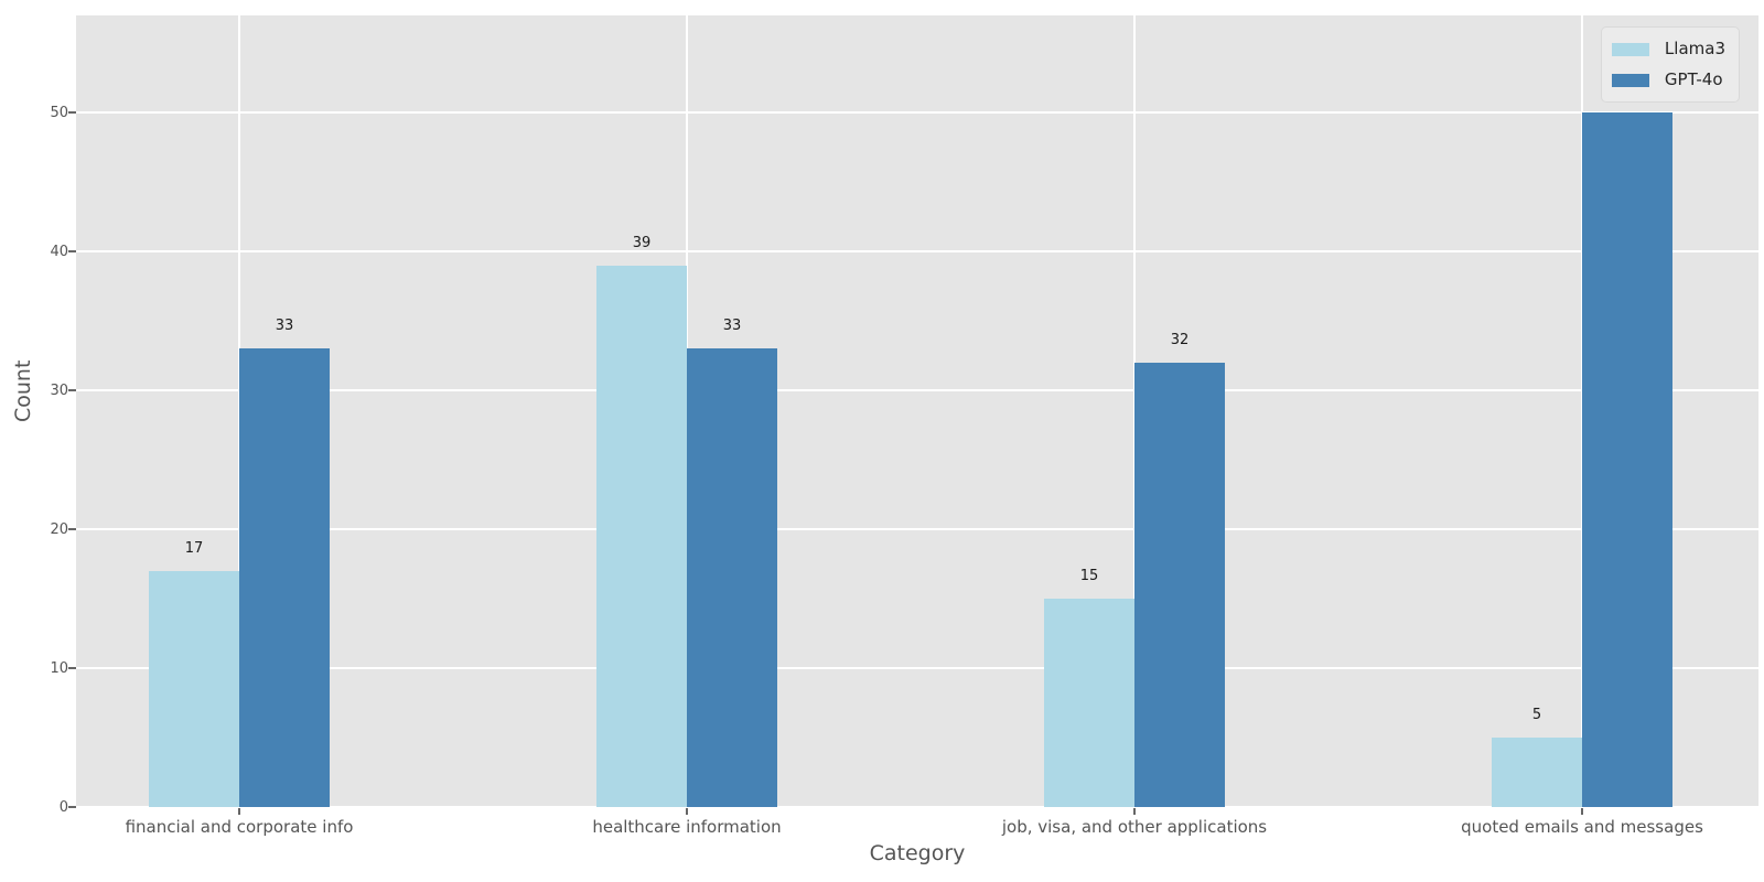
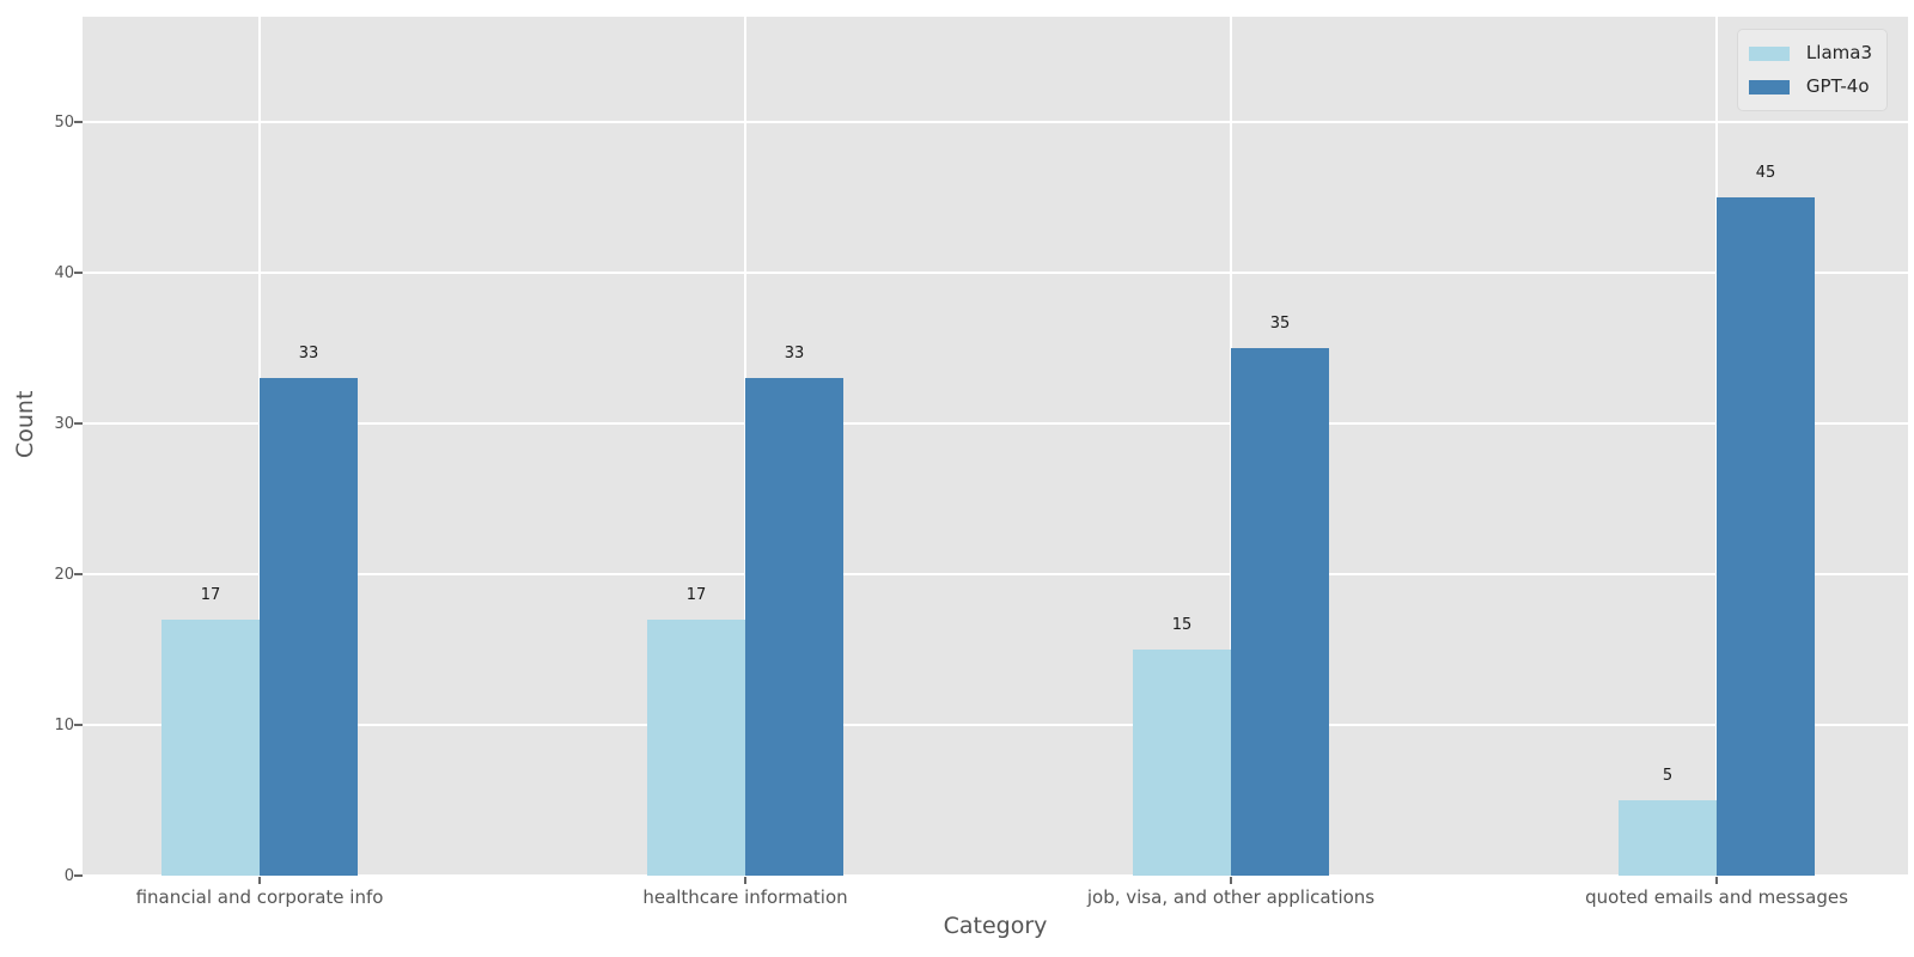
Llama3/healthcare information: 39 -> 17
GPT-4o/job, visa, and other applications: 32 -> 35
GPT-4o/quoted emails and messages: 50 -> 45
